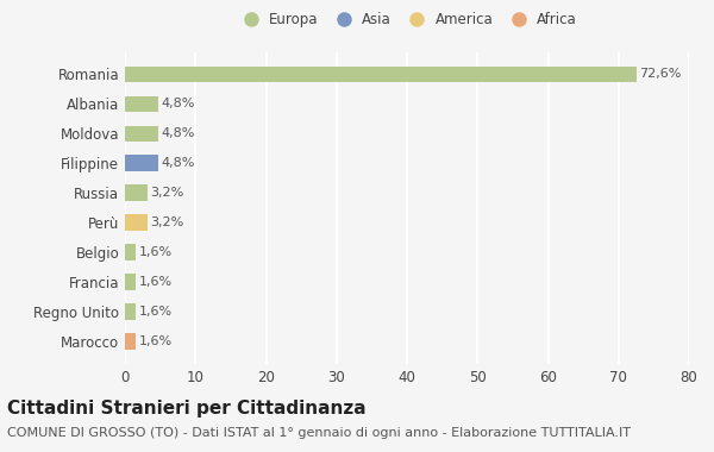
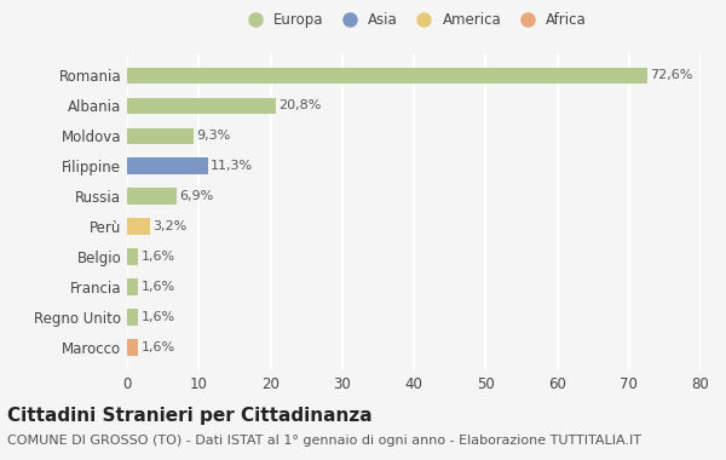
Albania: 4,8% -> 20,8%
Moldova: 4,8% -> 9,3%
Filippine: 4,8% -> 11,3%
Russia: 3,2% -> 6,9%
